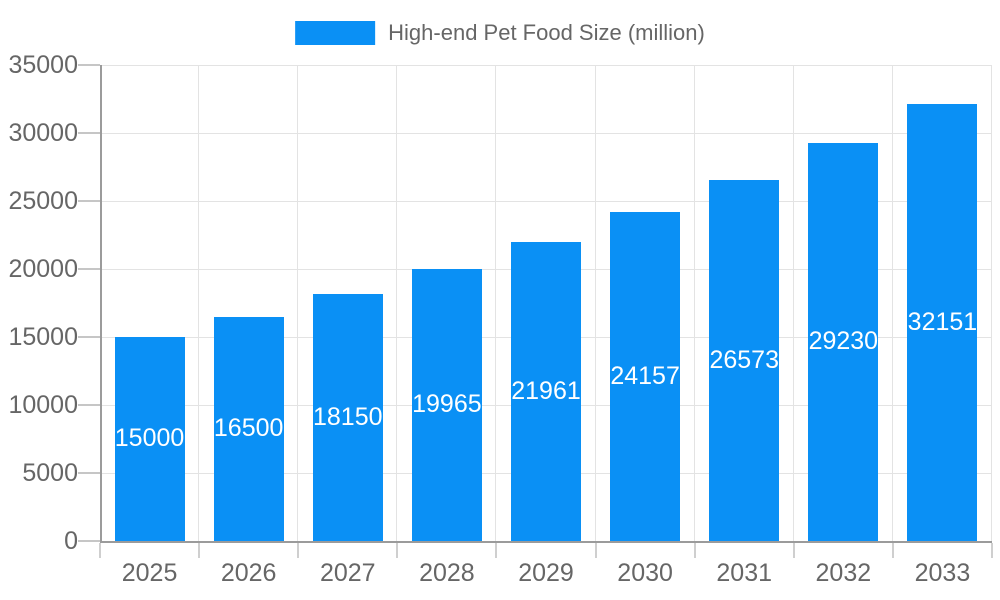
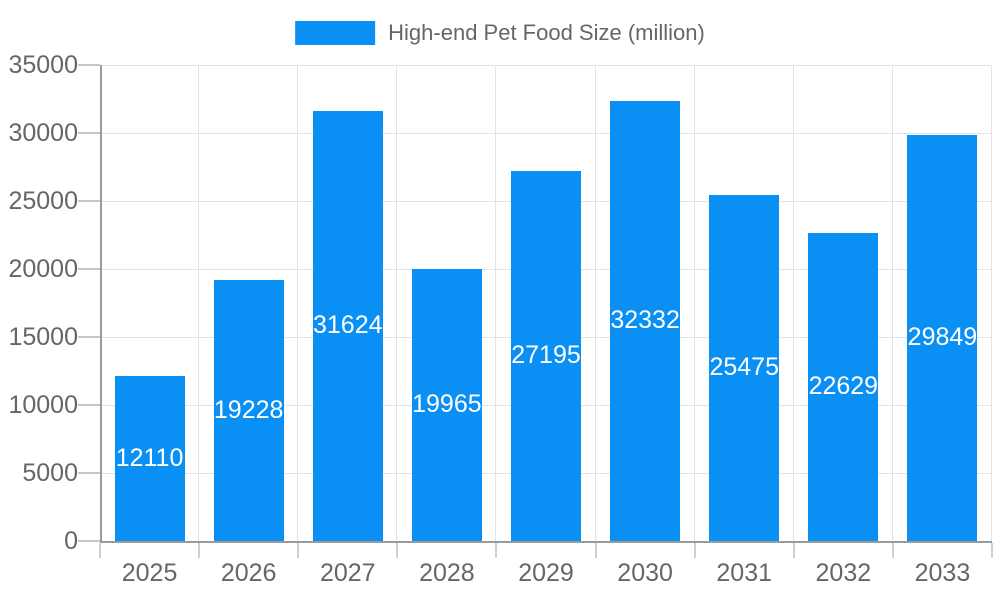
2025: 15000 -> 12110
2026: 16500 -> 19228
2027: 18150 -> 31624
2029: 21961 -> 27195
2030: 24157 -> 32332
2031: 26573 -> 25475
2032: 29230 -> 22629
2033: 32151 -> 29849
